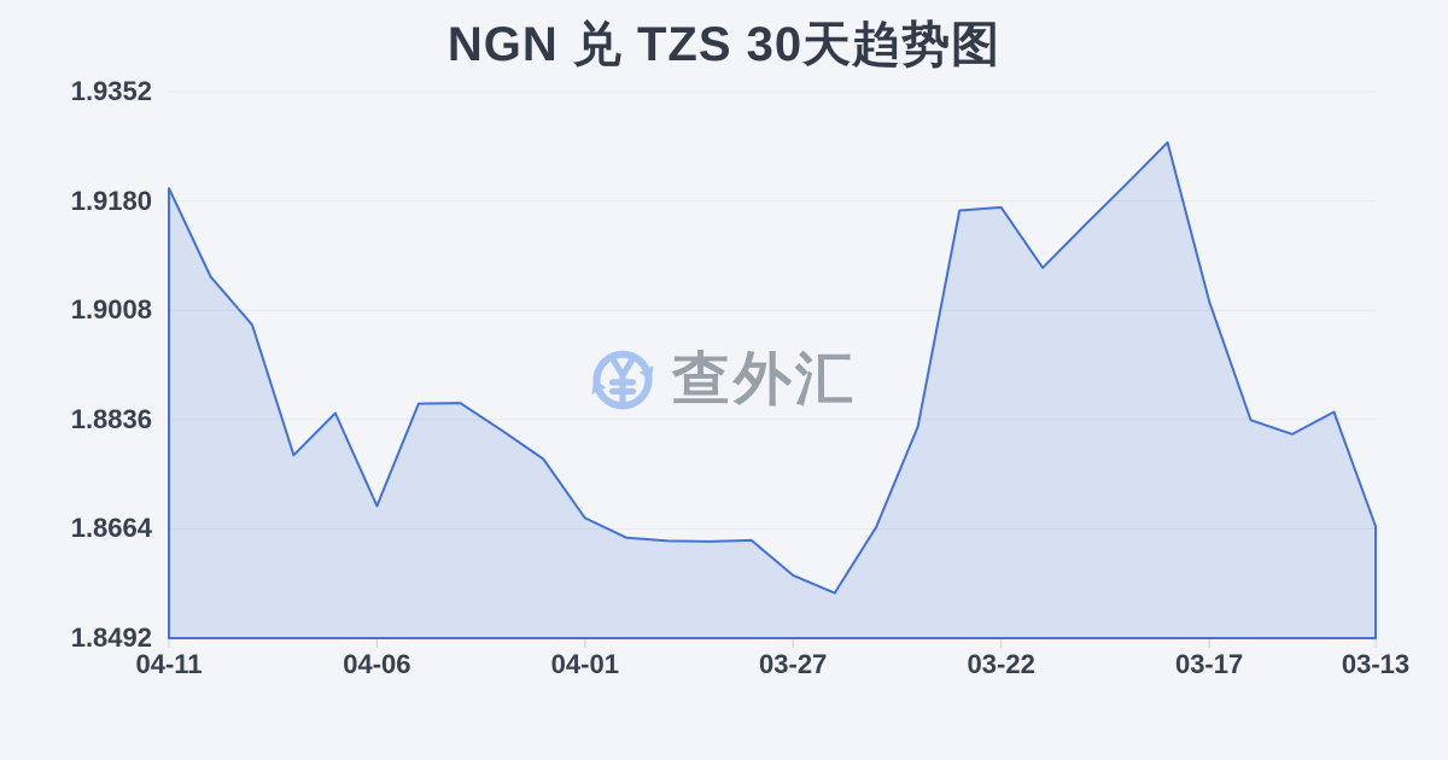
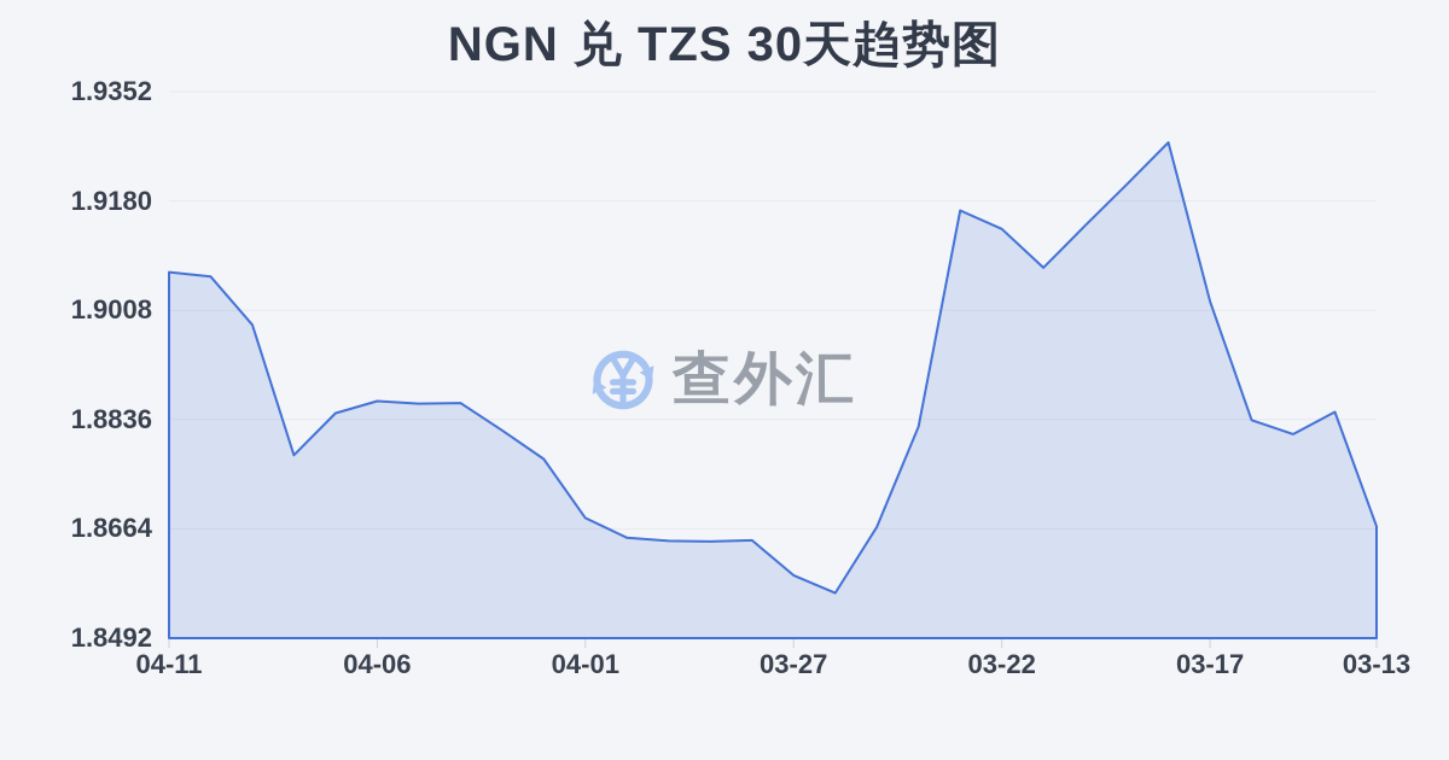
04-11: 1.920 -> 1.907
04-06: 1.870 -> 1.887
03-22: 1.917 -> 1.914
